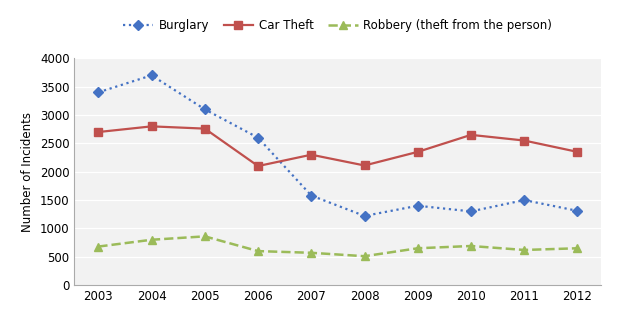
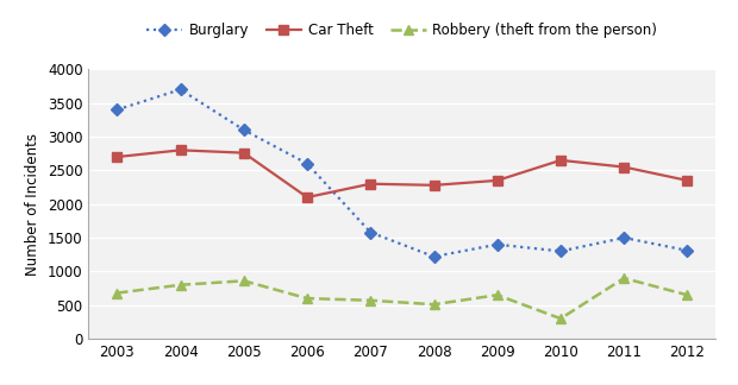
Car Theft/2008: 2110 -> 2280
Robbery (theft from the person)/2010: 690 -> 300
Robbery (theft from the person)/2011: 620 -> 900
